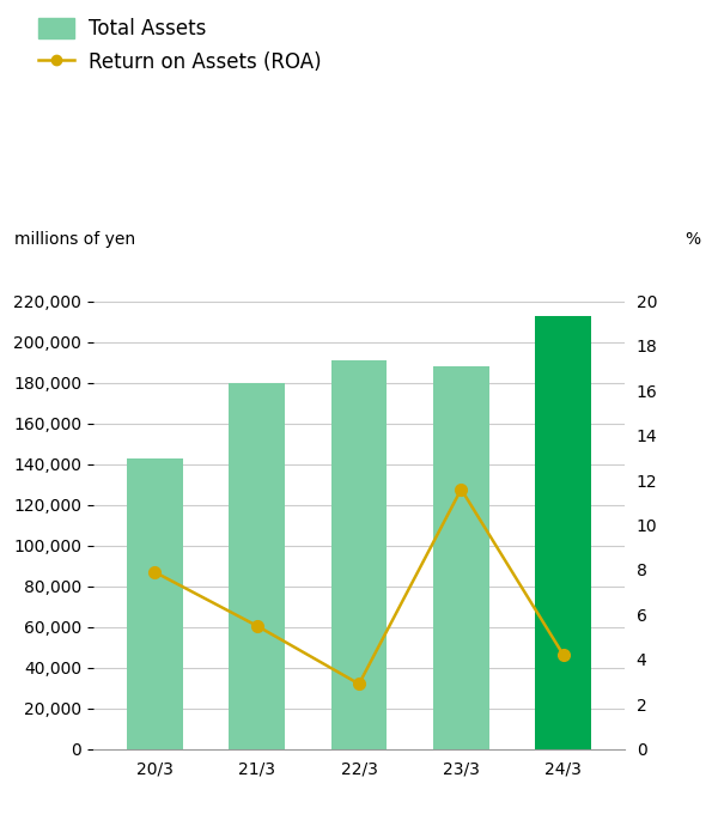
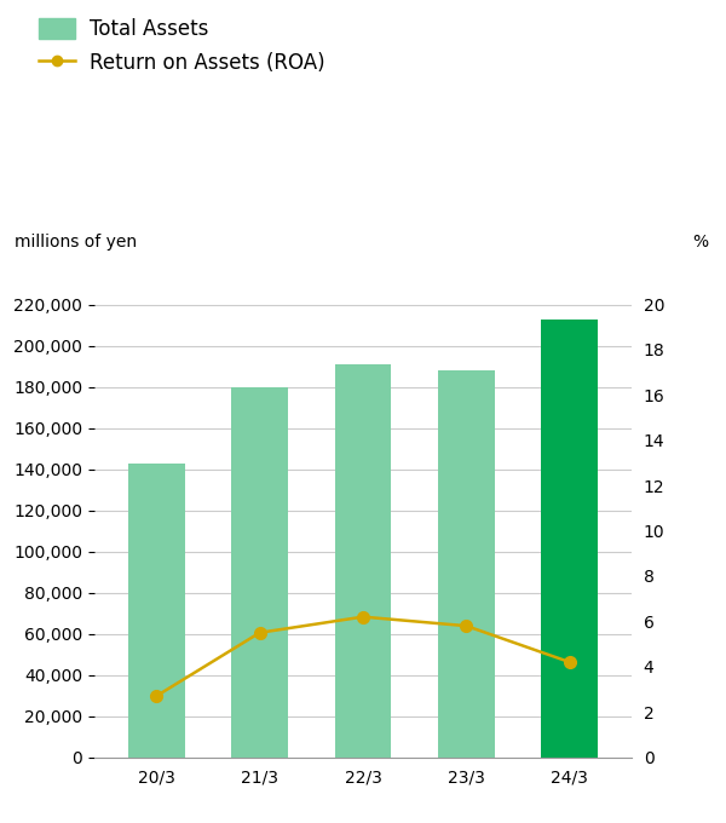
Return on Assets (ROA)/20/3: 7.9 -> 2.7
Return on Assets (ROA)/22/3: 2.9 -> 6.2
Return on Assets (ROA)/23/3: 11.6 -> 5.8
